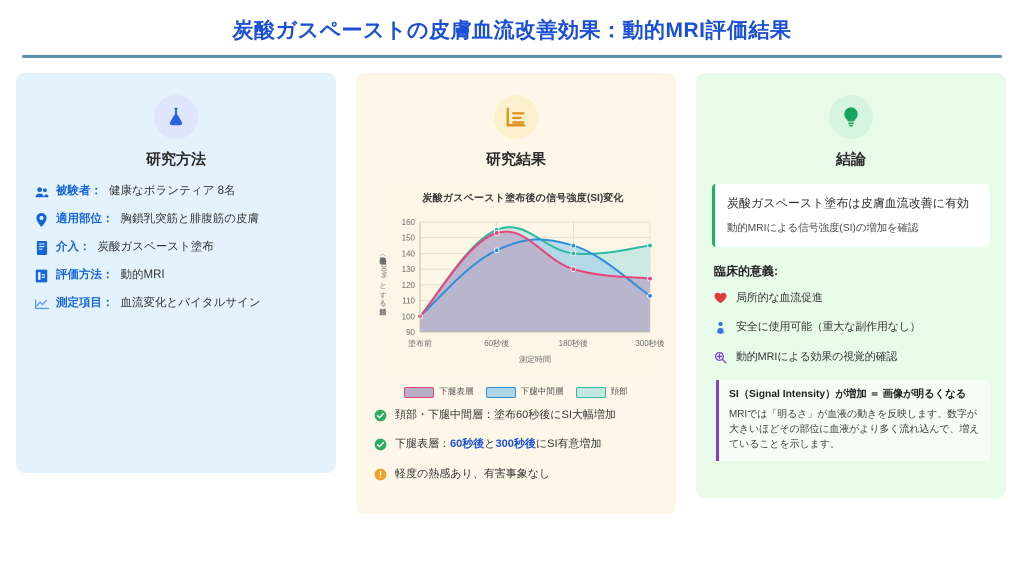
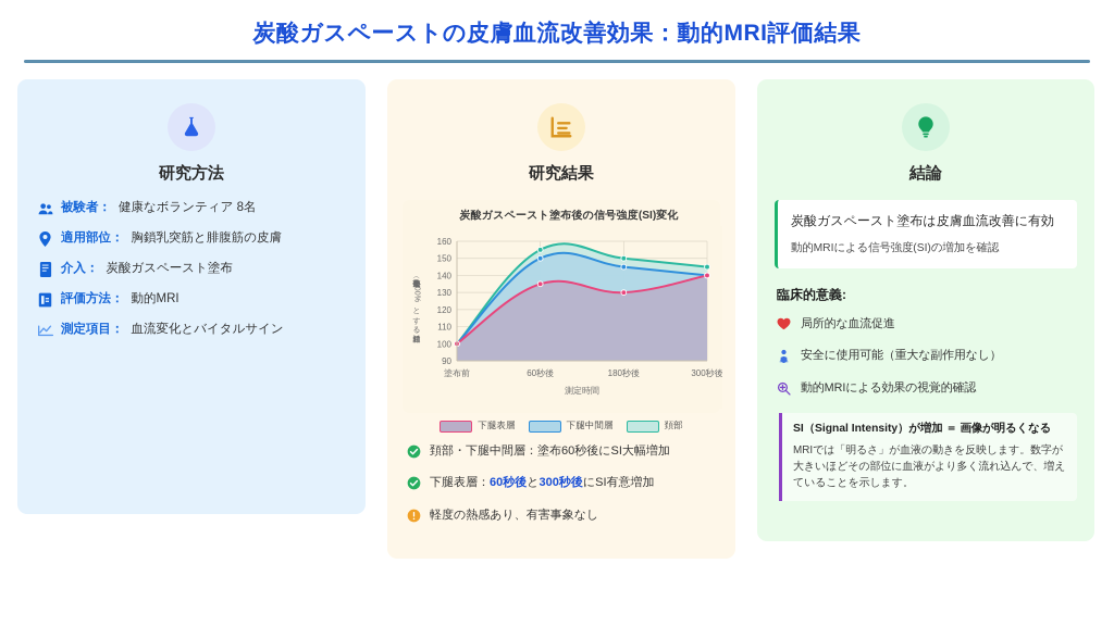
下腿表層/60秒後: 153 -> 135
下腿中間層/60秒後: 142 -> 150
頚部/180秒後: 140 -> 150
下腿表層/300秒後: 124 -> 140
下腿中間層/300秒後: 113 -> 140
